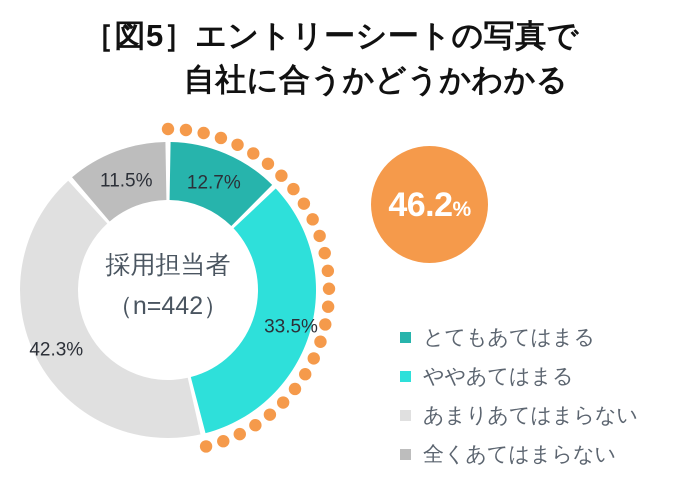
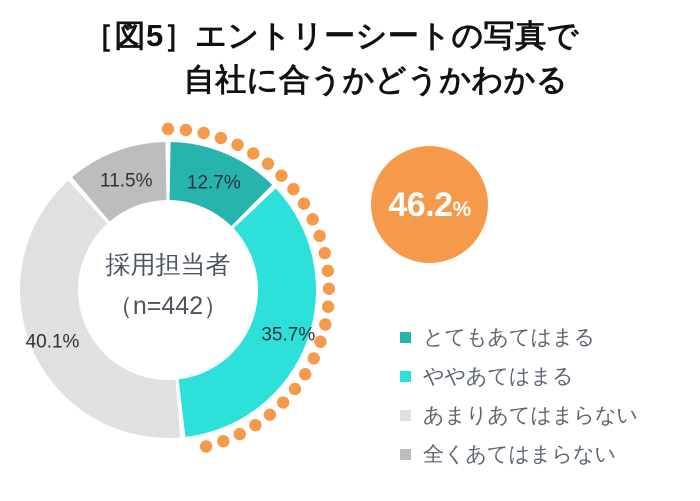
ややあてはまる: 33.5% -> 35.7%
あまりあてはまらない: 42.3% -> 40.1%
